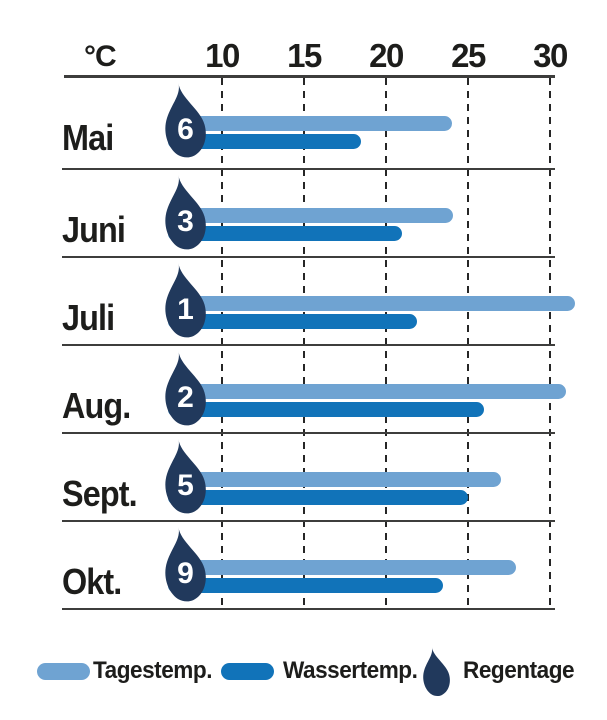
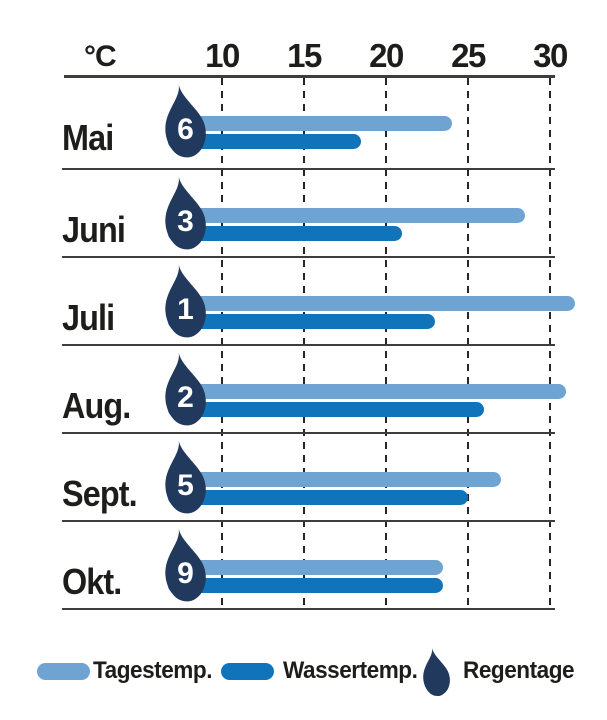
Tagestemp./Juni: 24.1 -> 28.5
Wassertemp./Juli: 21.9 -> 23.0
Tagestemp./Okt.: 27.9 -> 23.5
